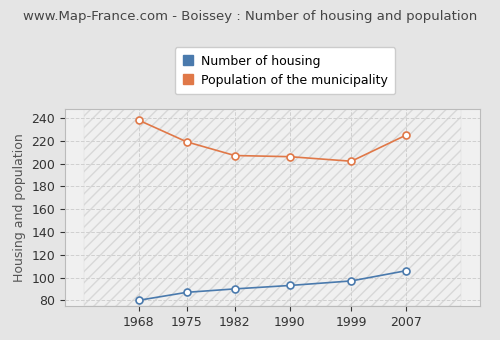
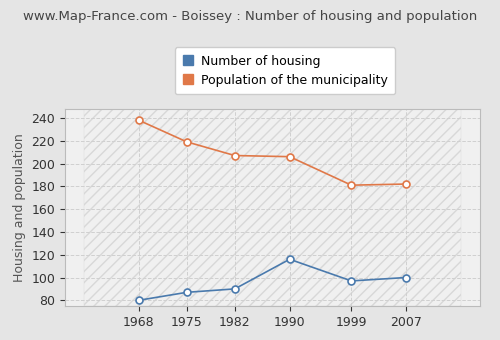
Number of housing/1990: 93 -> 116
Population of the municipality/1999: 202 -> 181
Number of housing/2007: 106 -> 100
Population of the municipality/2007: 225 -> 182
